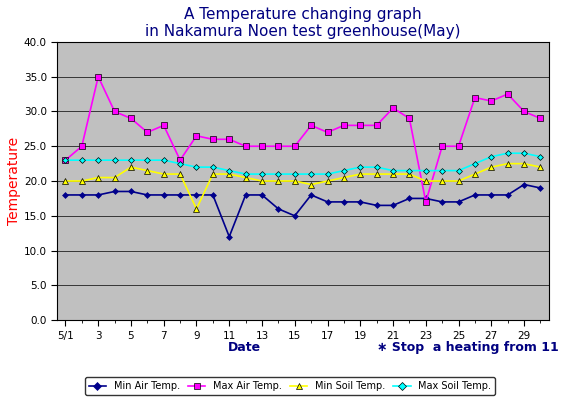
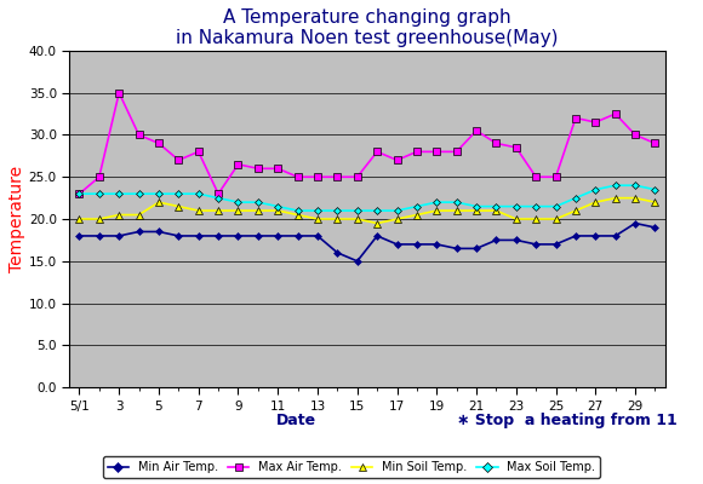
Min Soil Temp./9: 16.0 -> 21.0
Min Air Temp./11: 12.0 -> 18.0
Max Air Temp./23: 17.0 -> 28.5
